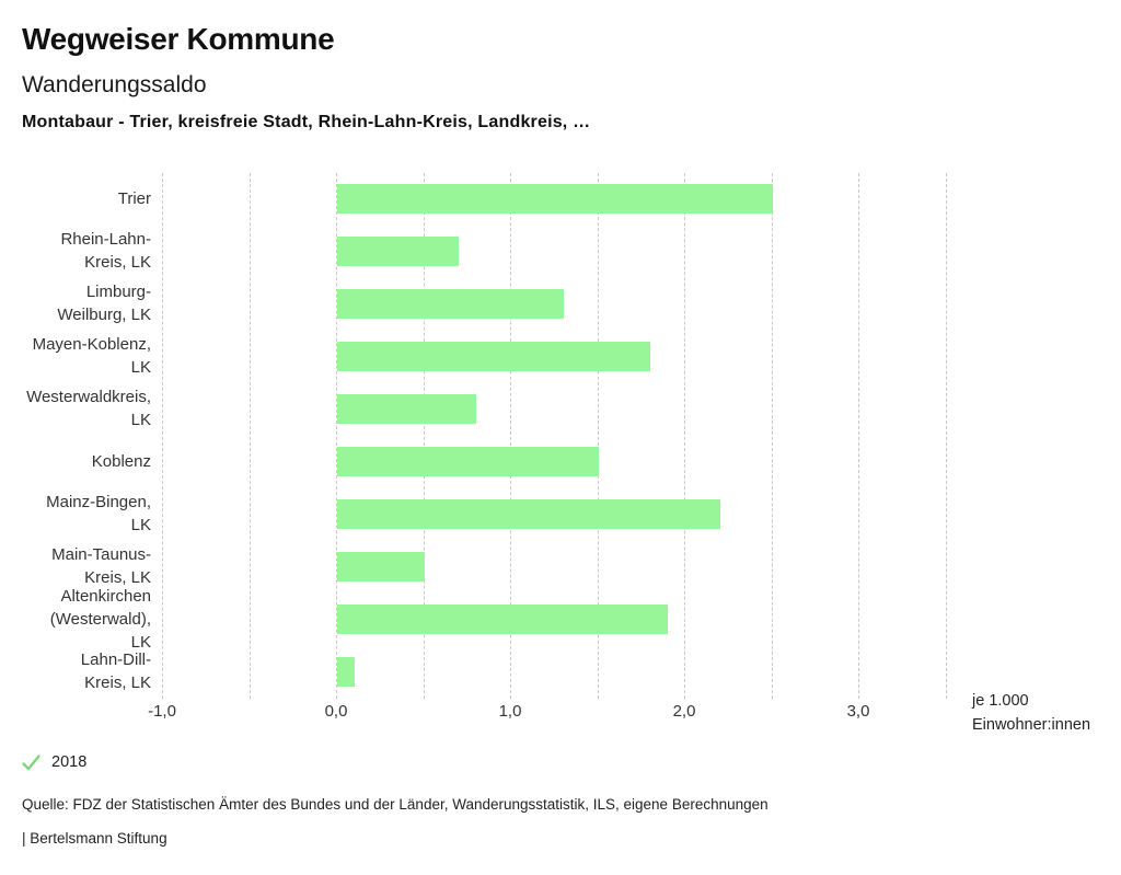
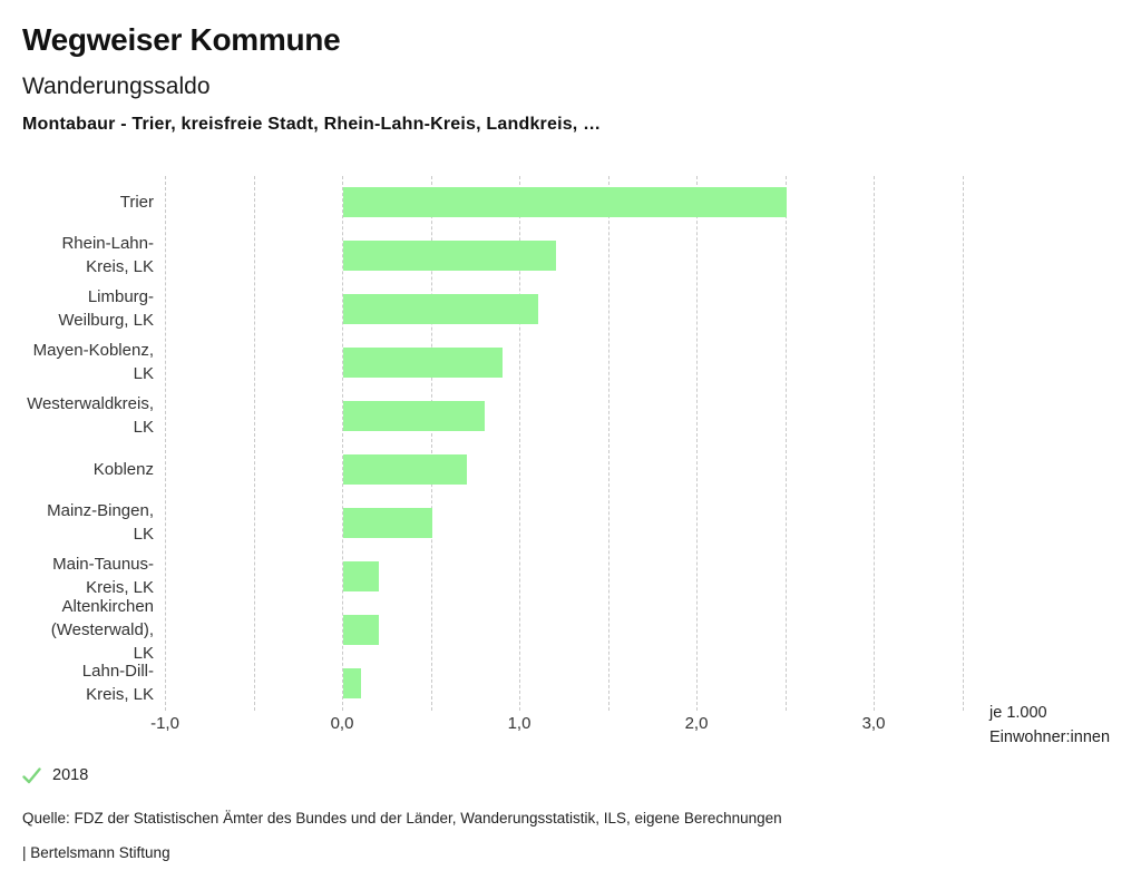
Rhein-Lahn-Kreis, LK: 0,7 -> 1,2
Limburg-Weilburg, LK: 1,3 -> 1,1
Mayen-Koblenz, LK: 1,8 -> 0,9
Koblenz: 1,5 -> 0,7
Mainz-Bingen, LK: 2,2 -> 0,5
Main-Taunus-Kreis, LK: 0,5 -> 0,2
Altenkirchen (Westerwald), LK: 1,9 -> 0,2
